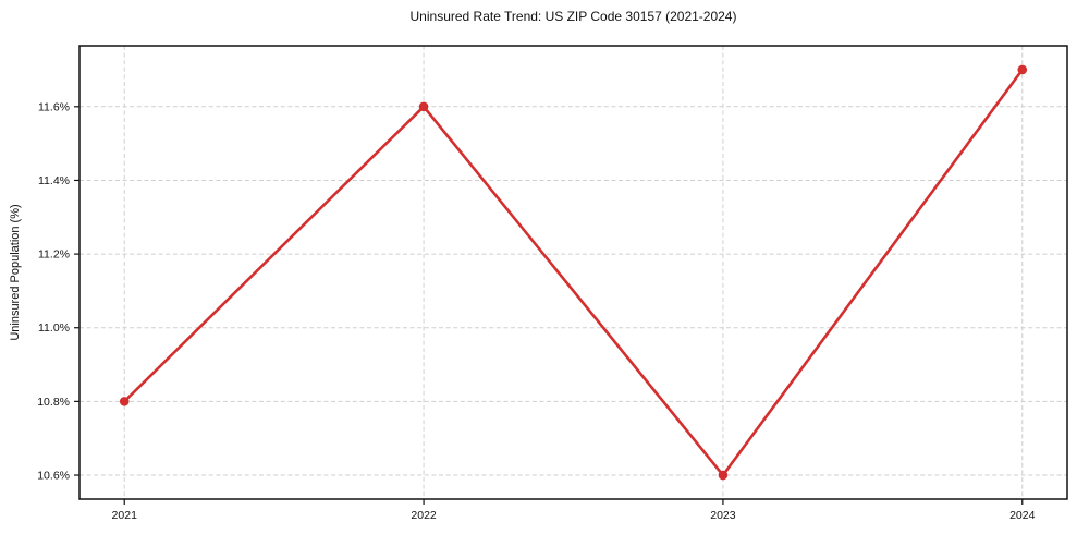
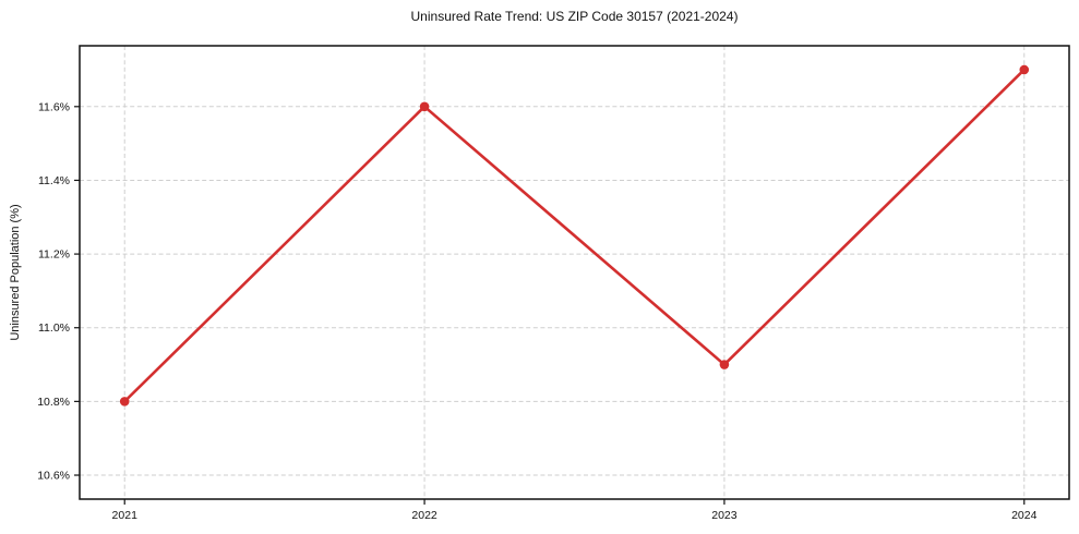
2023: 10.6% -> 10.9%
